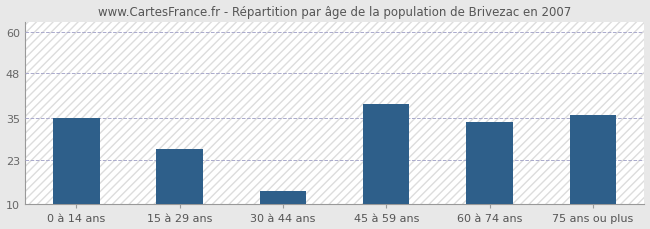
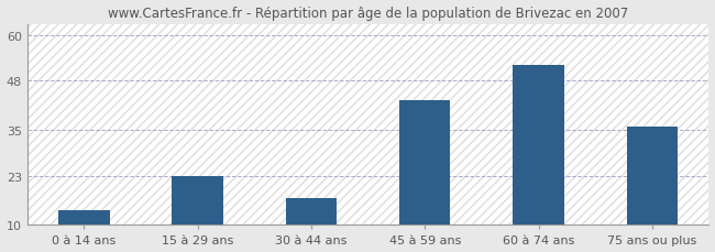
0 à 14 ans: 35 -> 14
15 à 29 ans: 26 -> 23
30 à 44 ans: 14 -> 17
45 à 59 ans: 39 -> 43
60 à 74 ans: 34 -> 52
